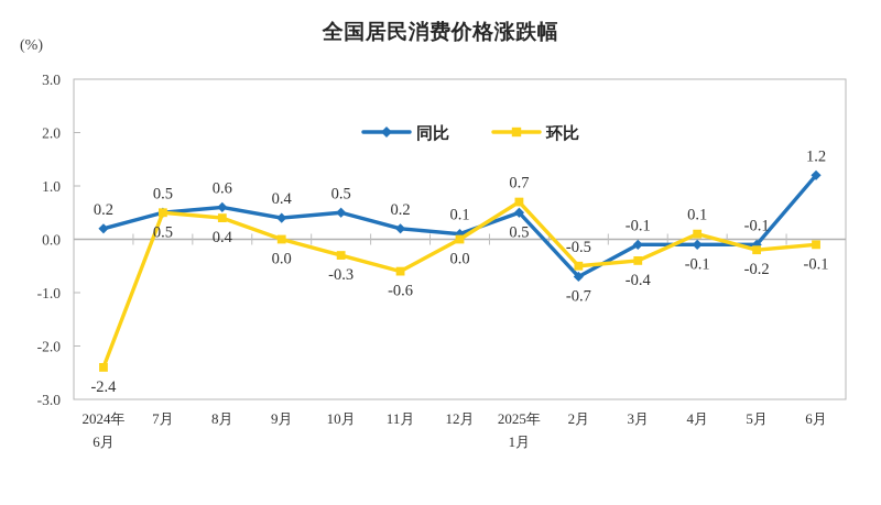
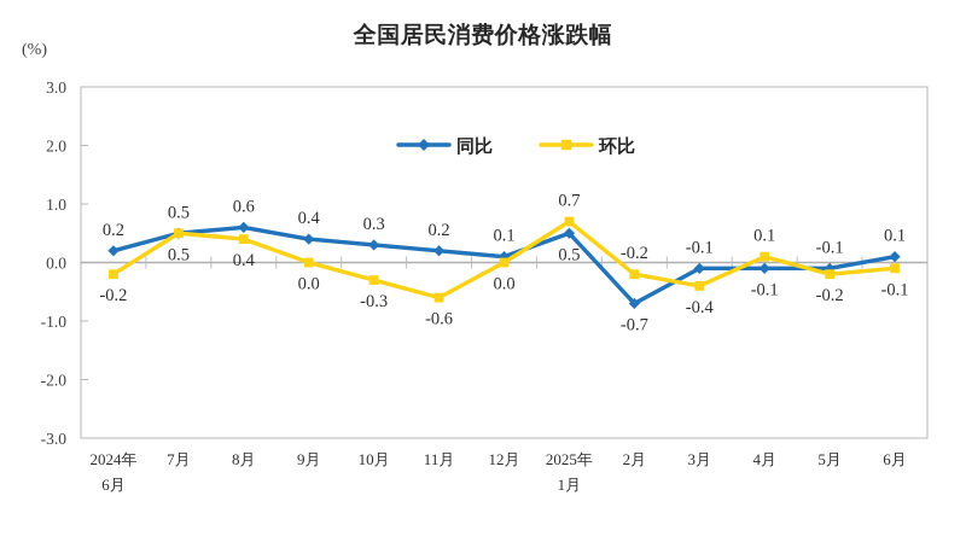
环比/2024年 6月: -2.4 -> -0.2
同比/10月: 0.5 -> 0.3
环比/2月: -0.5 -> -0.2
同比/6月: 1.2 -> 0.1
